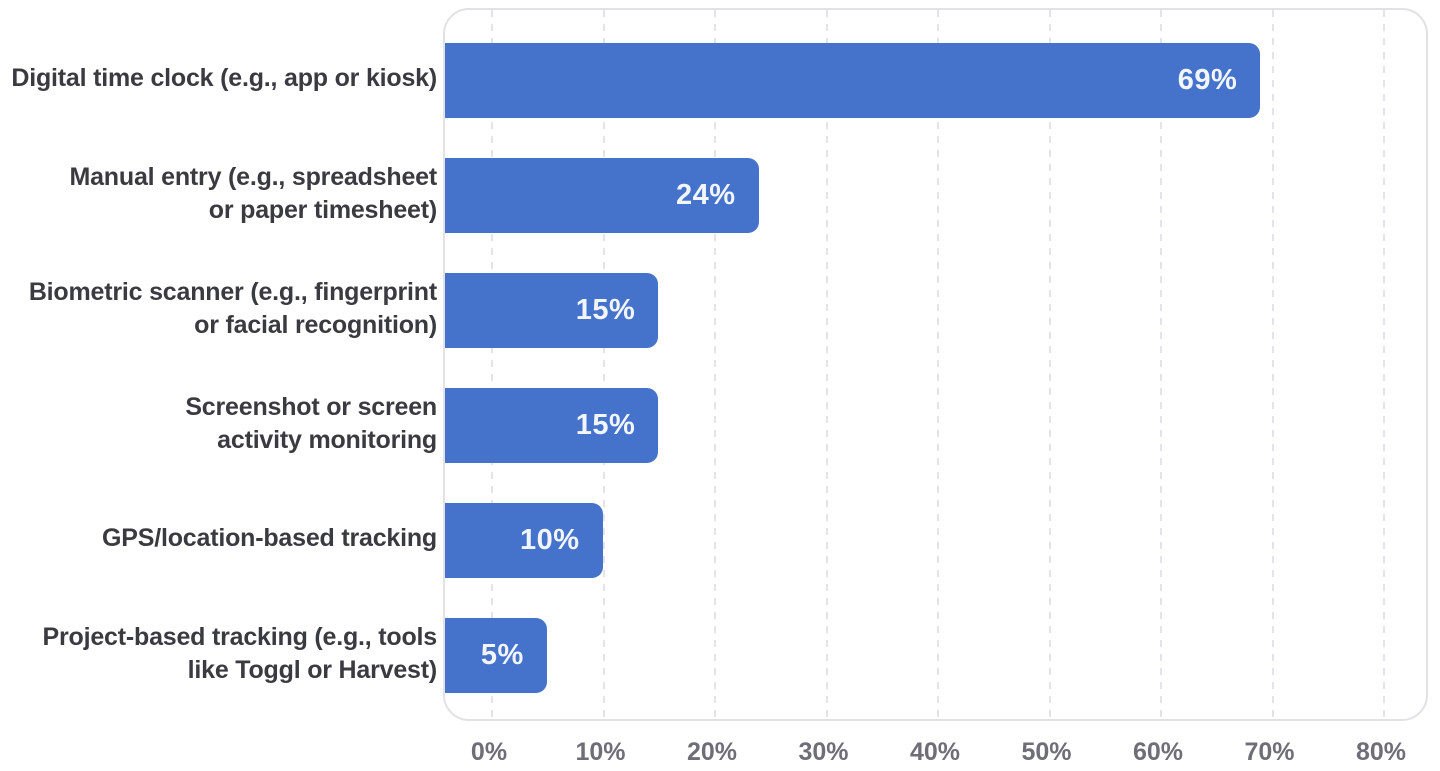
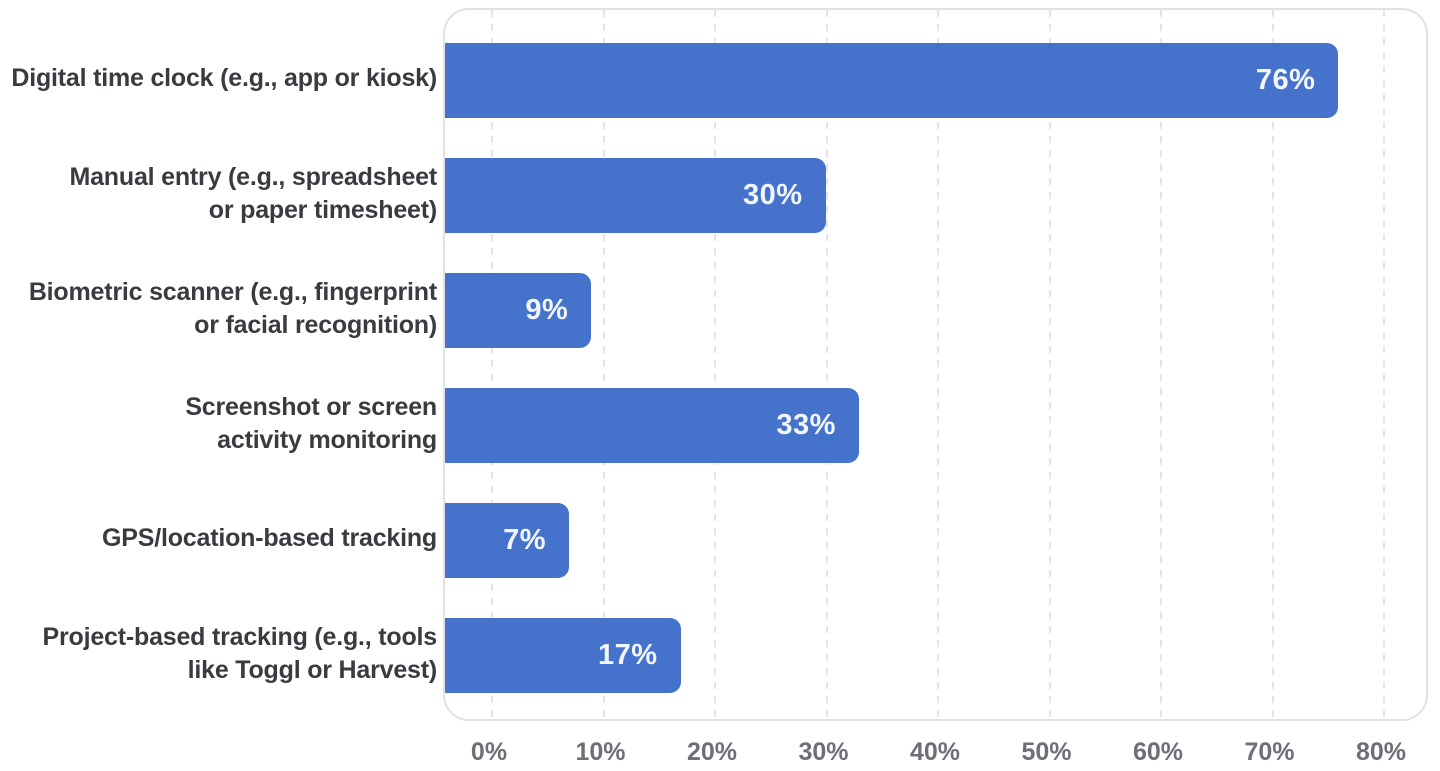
Digital time clock (e.g., app or kiosk): 69% -> 76%
Manual entry (e.g., spreadsheet or paper timesheet): 24% -> 30%
Biometric scanner (e.g., fingerprint or facial recognition): 15% -> 9%
Screenshot or screen activity monitoring: 15% -> 33%
GPS/location-based tracking: 10% -> 7%
Project-based tracking (e.g., tools like Toggl or Harvest): 5% -> 17%
